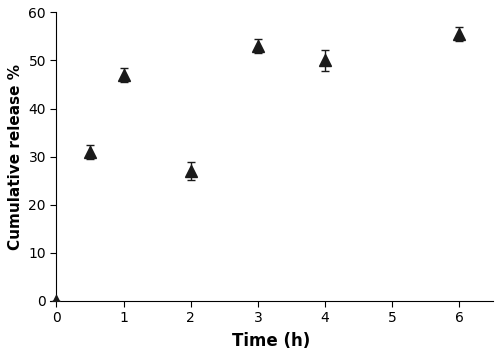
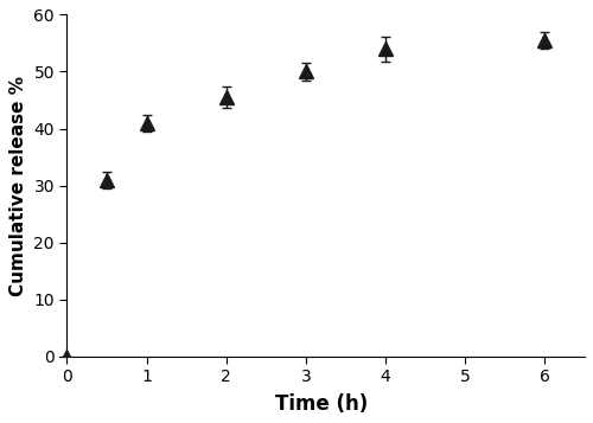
1: 47.0 -> 41.0
2: 27.0 -> 45.5
3: 53.0 -> 50.0
4: 50.0 -> 54.0
